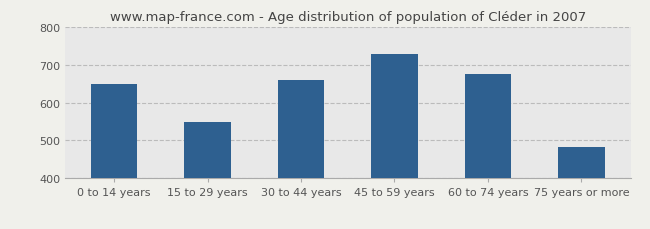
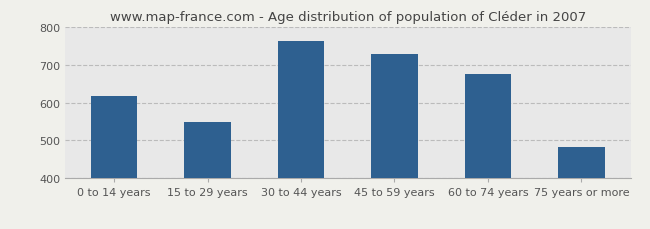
0 to 14 years: 650 -> 617
30 to 44 years: 660 -> 762
